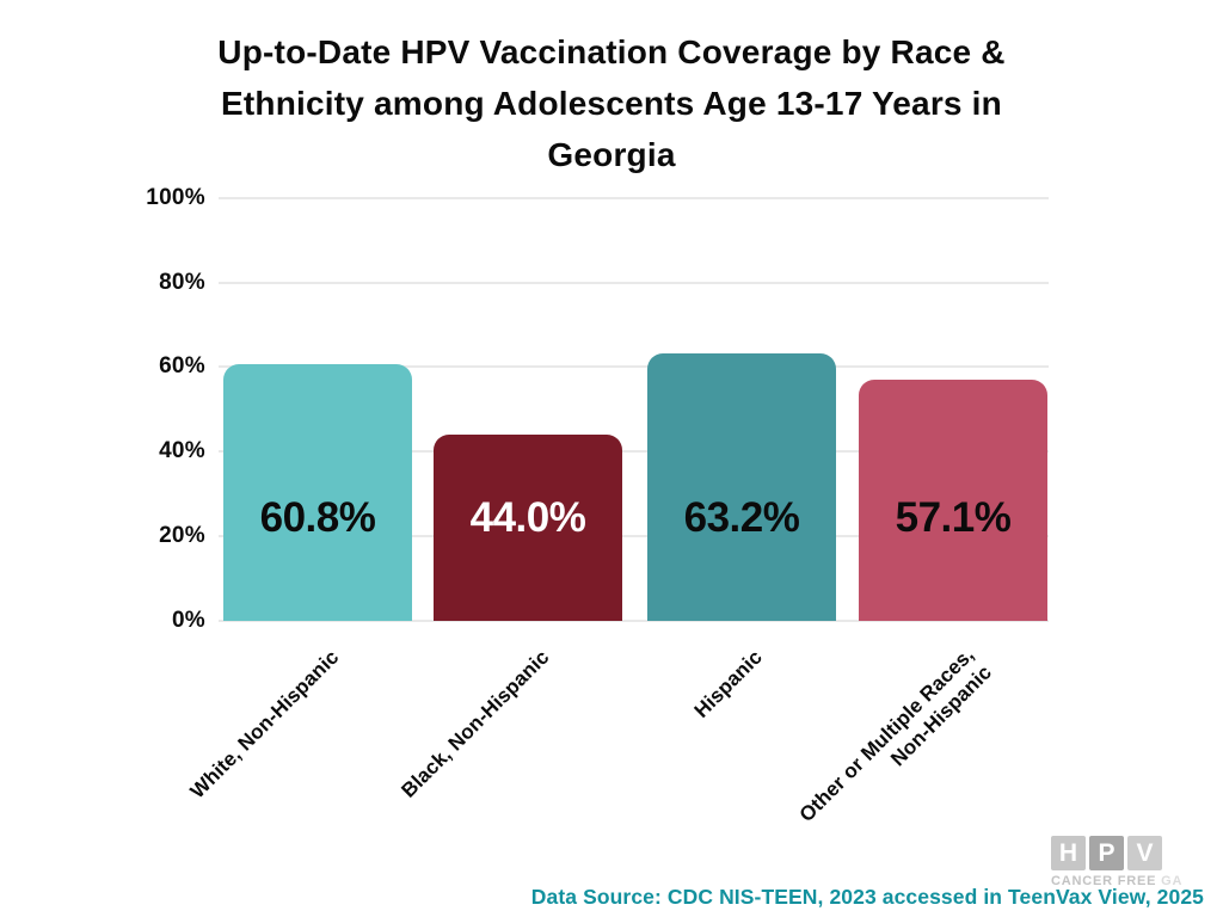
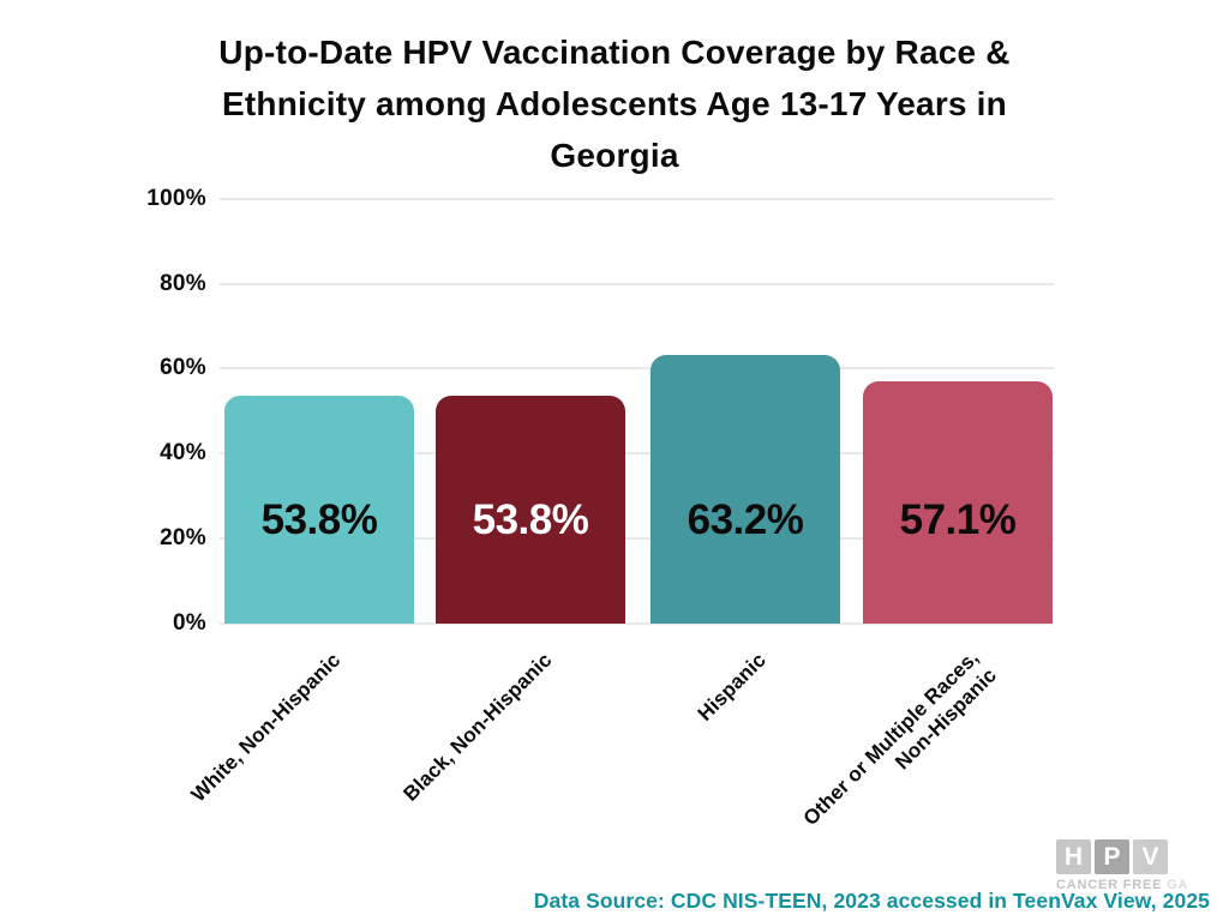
White, Non-Hispanic: 60.8% -> 53.8%
Black, Non-Hispanic: 44.0% -> 53.8%
